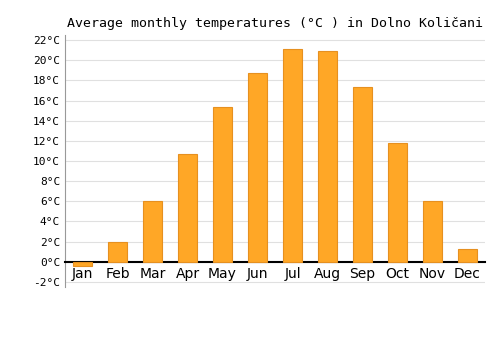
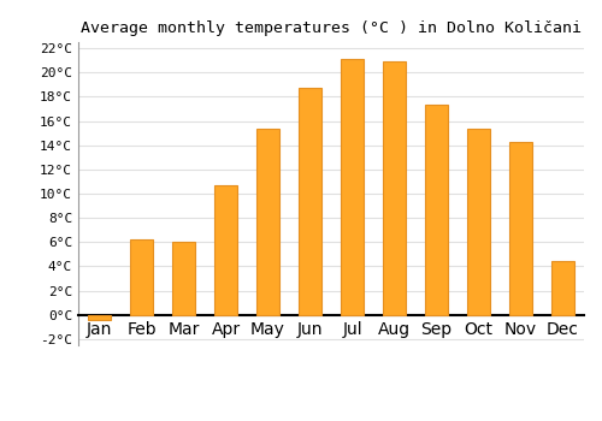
Feb: 2.0°C -> 6.2°C
Oct: 11.8°C -> 15.4°C
Nov: 6.0°C -> 14.3°C
Dec: 1.3°C -> 4.4°C
